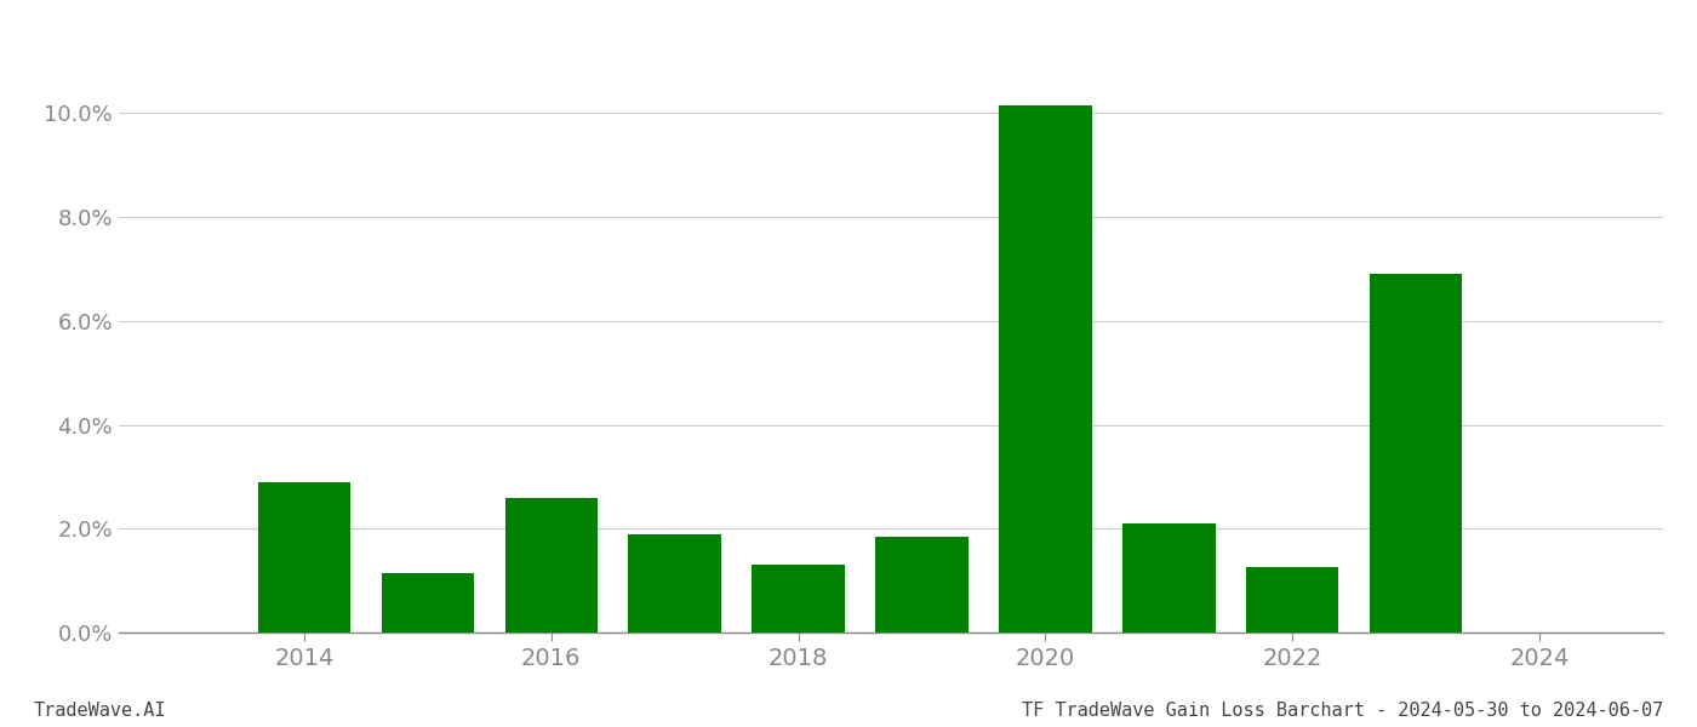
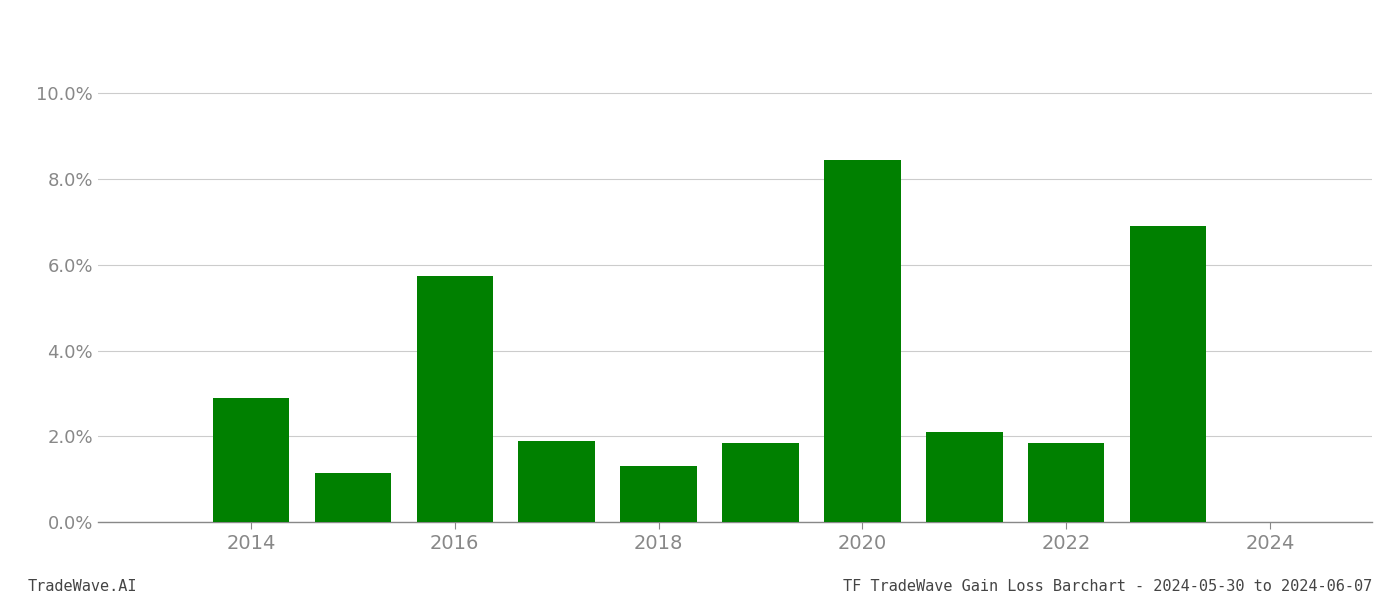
2016: 2.60% -> 5.75%
2020: 10.15% -> 8.45%
2022: 1.25% -> 1.85%
